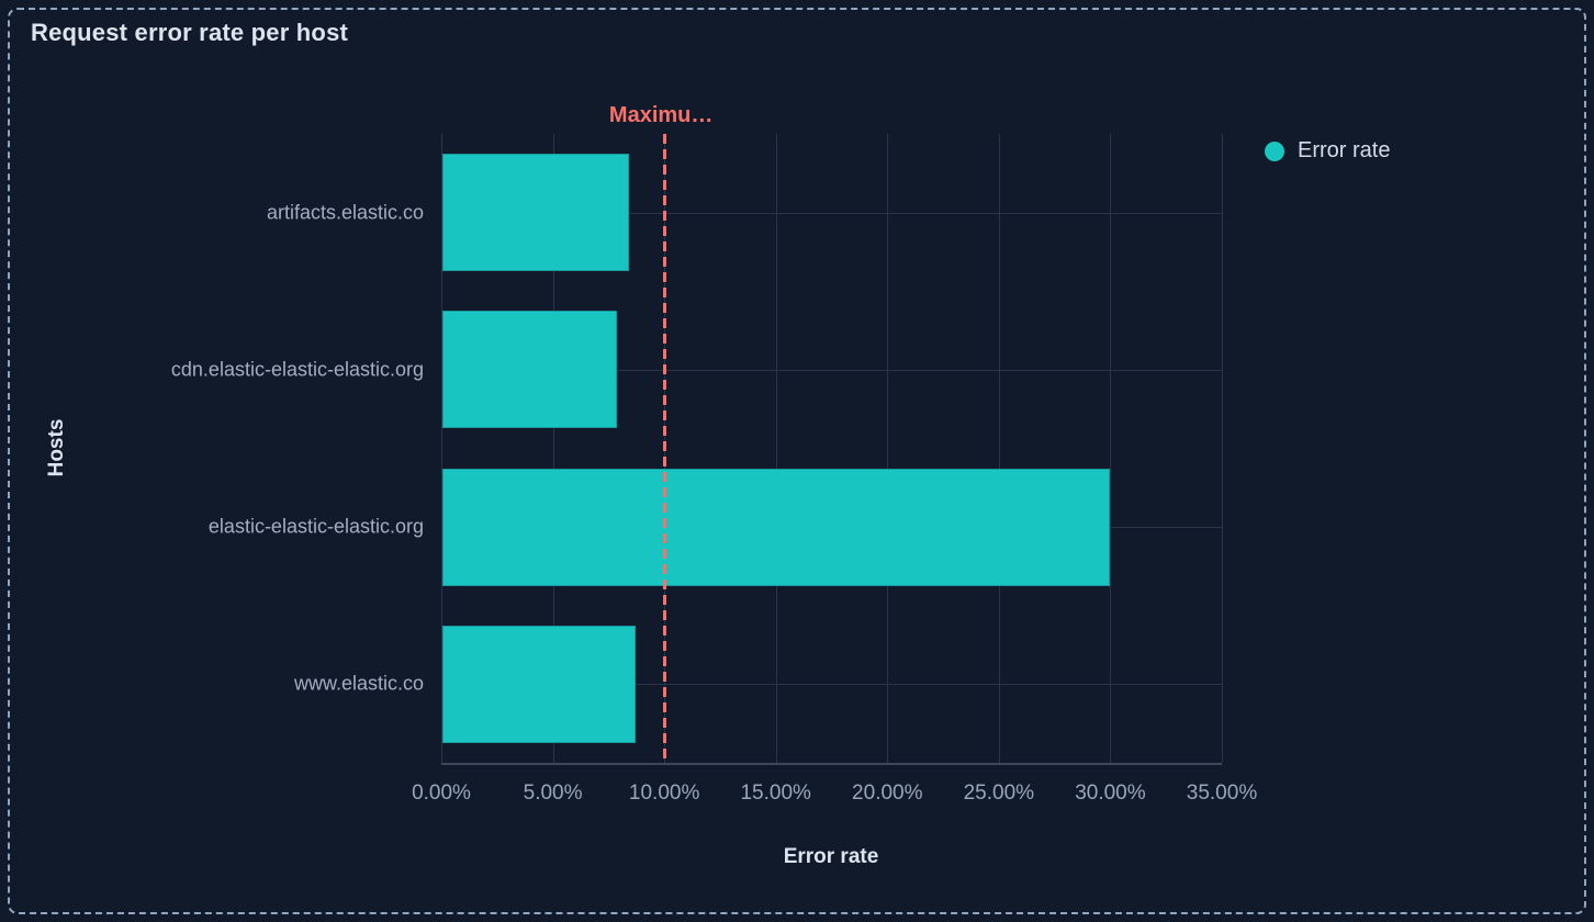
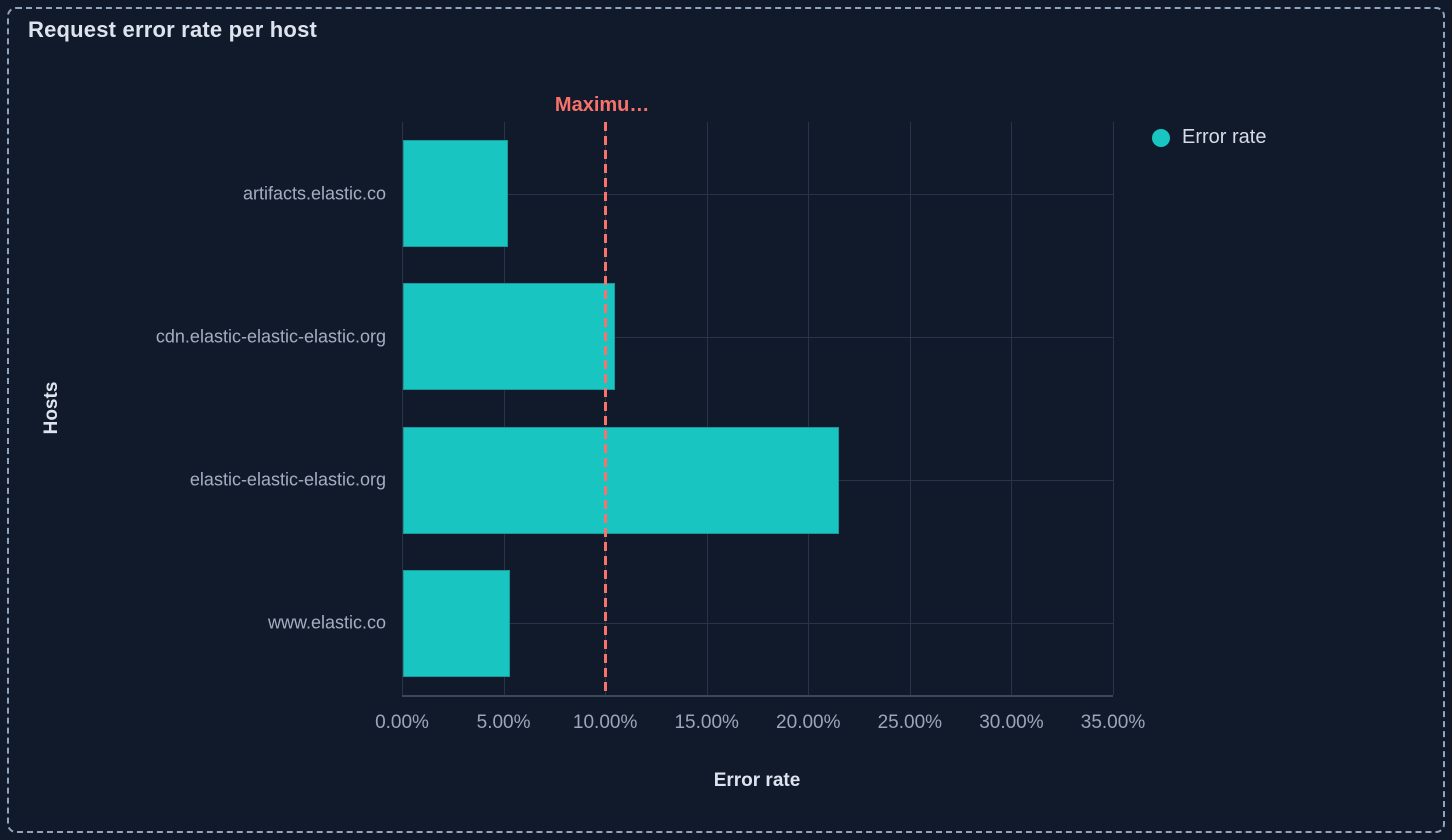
artifacts.elastic.co: 8.4% -> 5.2%
cdn.elastic-elastic-elastic.org: 7.9% -> 10.5%
elastic-elastic-elastic.org: 30.0% -> 21.5%
www.elastic.co: 8.7% -> 5.3%
